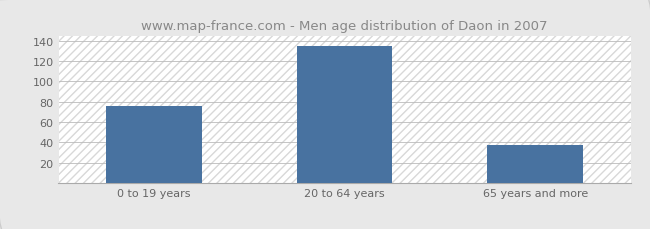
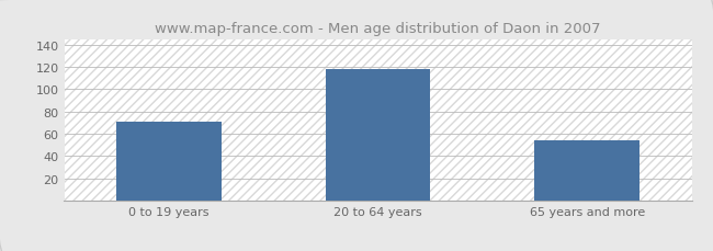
0 to 19 years: 76 -> 71
20 to 64 years: 135 -> 118
65 years and more: 37 -> 54
